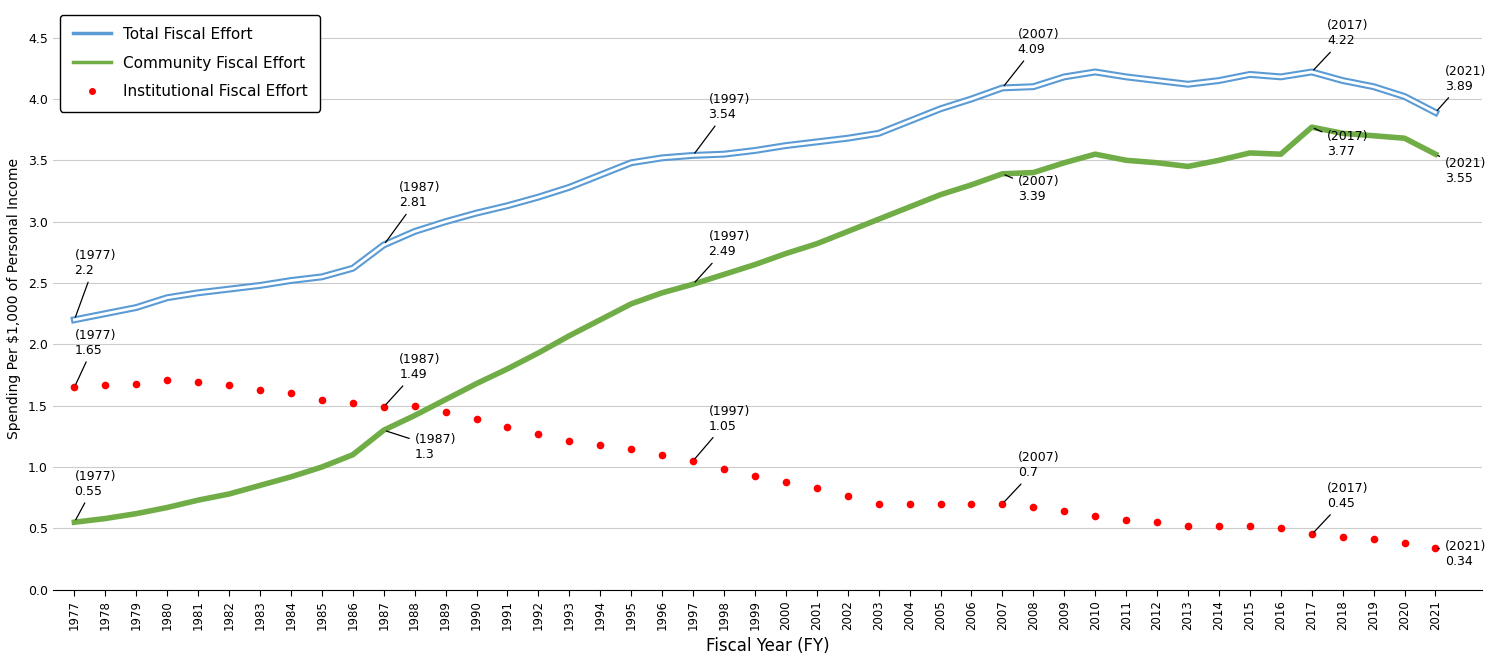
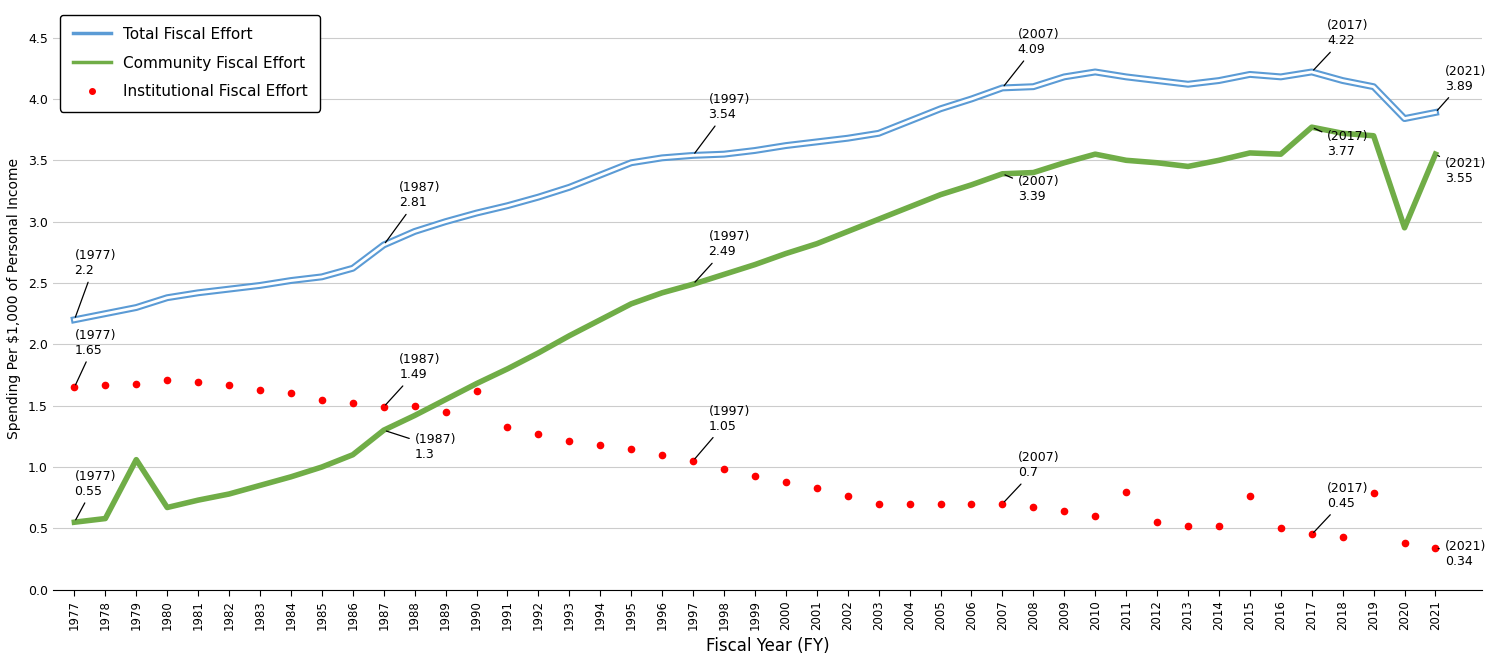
Community Fiscal Effort/1979: 0.62 -> 1.06
Institutional Fiscal Effort/1990: 1.39 -> 1.62
Institutional Fiscal Effort/2011: 0.57 -> 0.80
Institutional Fiscal Effort/2015: 0.52 -> 0.76
Institutional Fiscal Effort/2019: 0.41 -> 0.79
Total Fiscal Effort/2020: 4.02 -> 3.84
Community Fiscal Effort/2020: 3.68 -> 2.95
